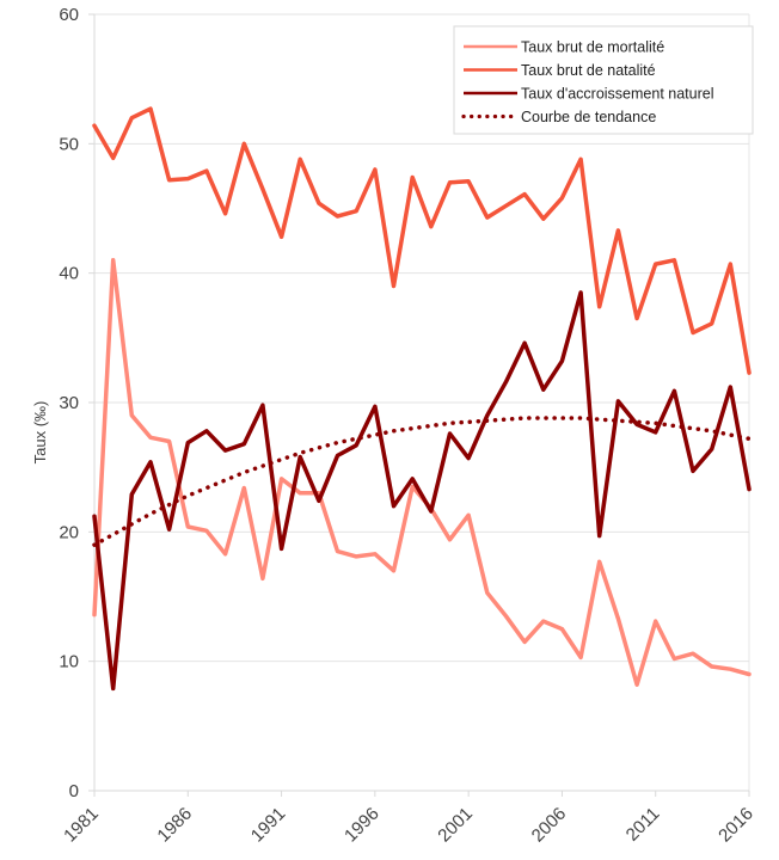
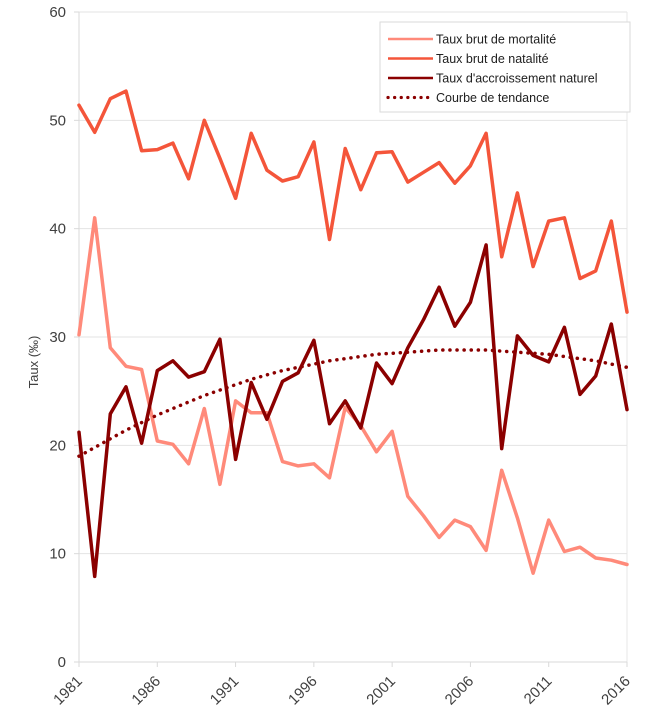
Taux brut de mortalité/1981: 13.6 -> 30.2
